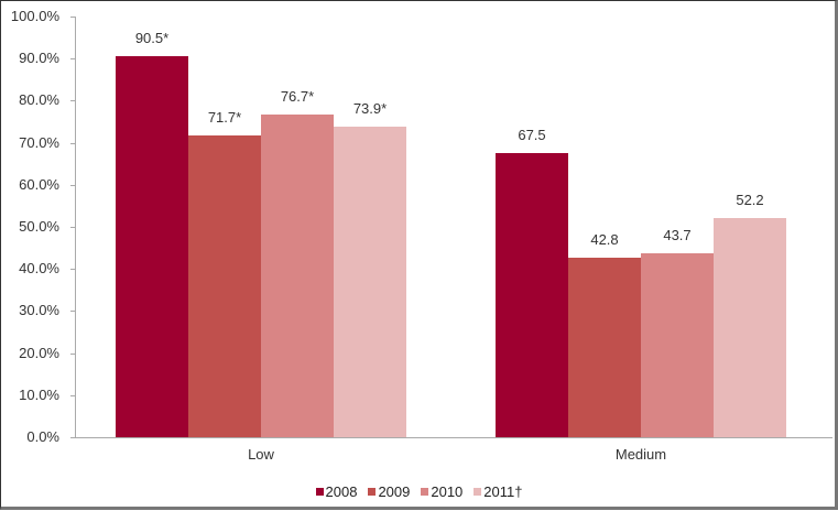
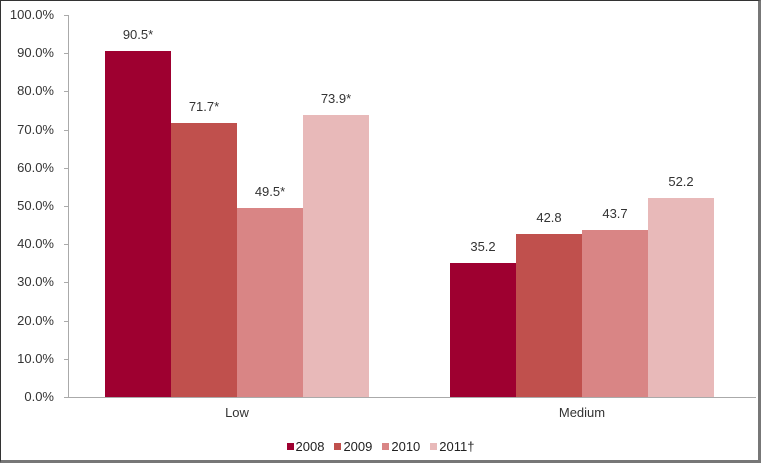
2010/Low: 76.7 -> 49.5
2008/Medium: 67.5 -> 35.2
